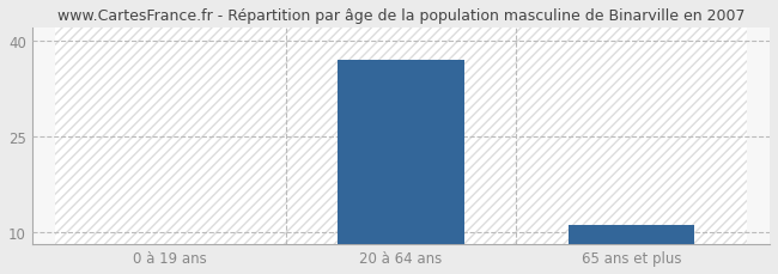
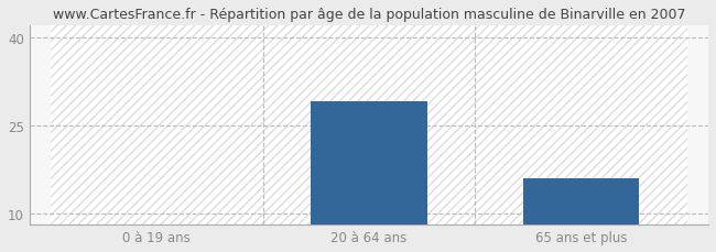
20 à 64 ans: 37 -> 29
65 ans et plus: 11 -> 16
